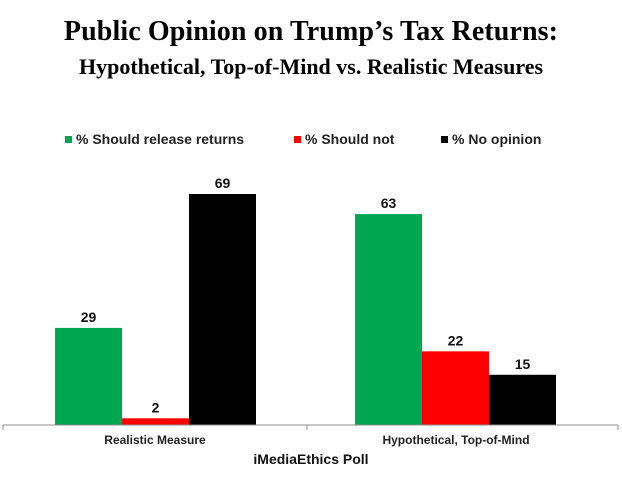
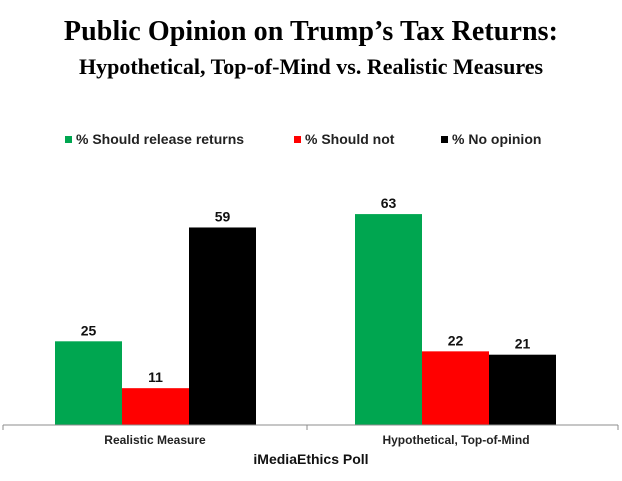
% Should release returns/Realistic Measure: 29 -> 25
% Should not/Realistic Measure: 2 -> 11
% No opinion/Realistic Measure: 69 -> 59
% No opinion/Hypothetical, Top-of-Mind: 15 -> 21
